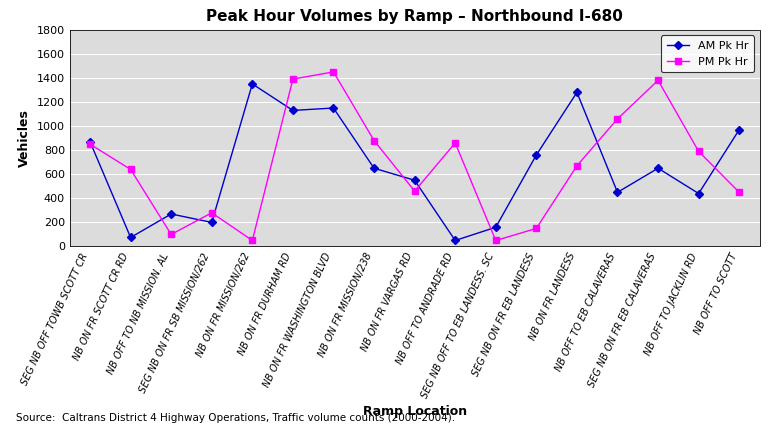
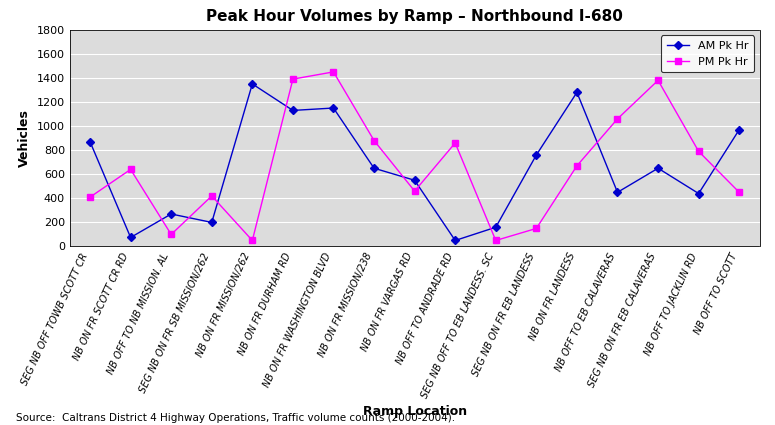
PM Pk Hr/SEG NB OFF TOWB SCOTT CR: 850 -> 410
PM Pk Hr/SEG NB ON FR SB MISSION/262: 280 -> 420
